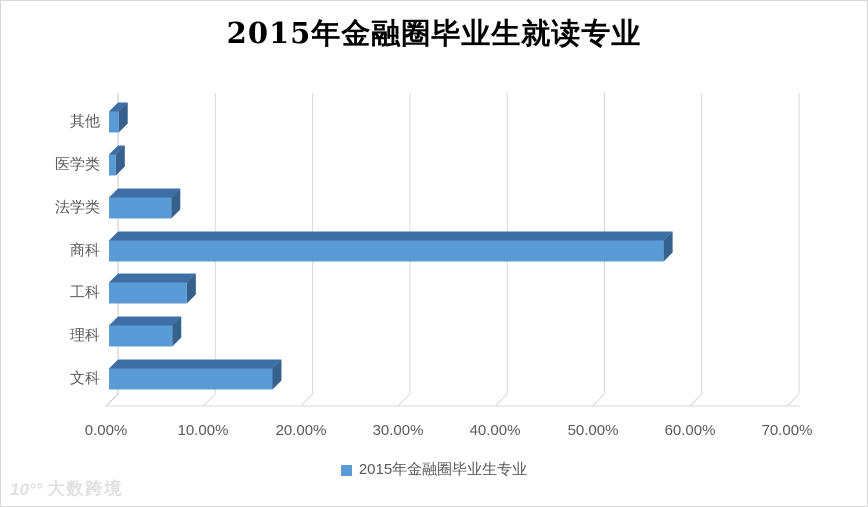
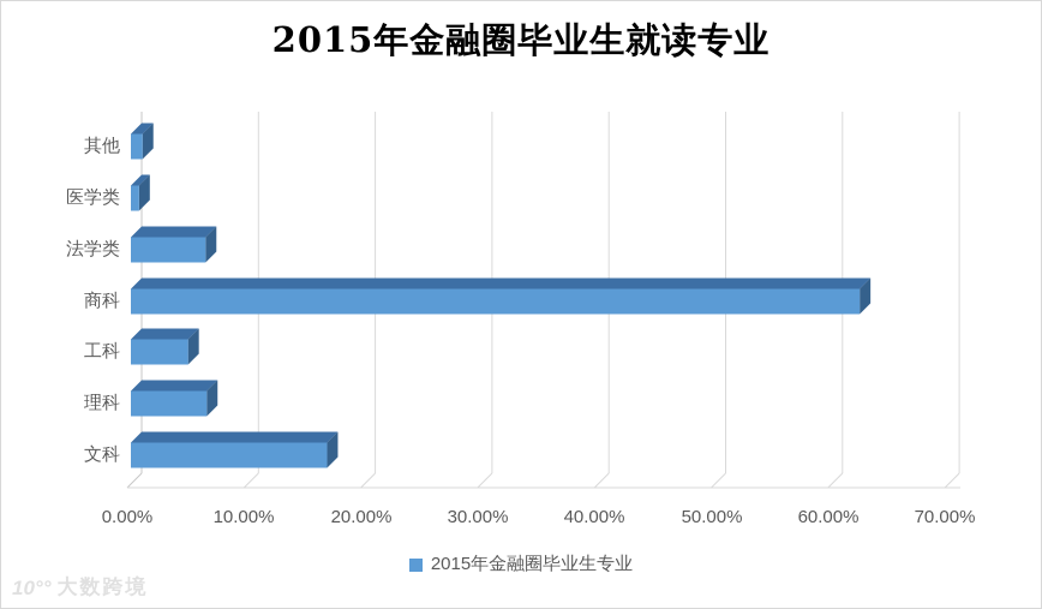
商科: 57% -> 62%
工科: 8% -> 5%
